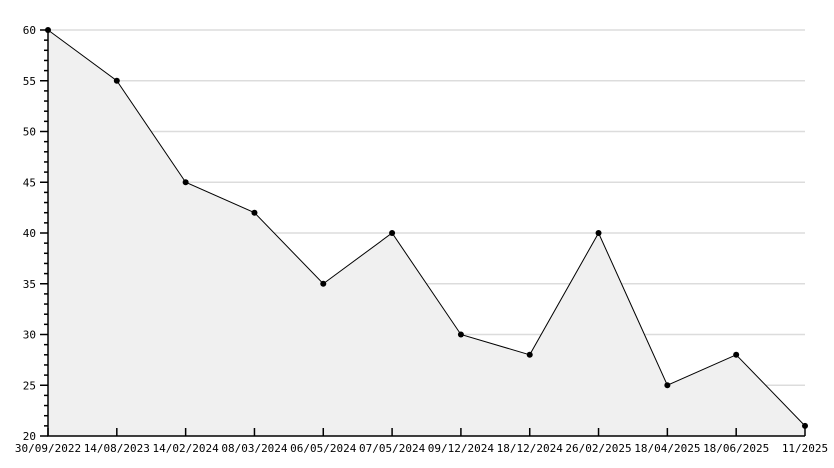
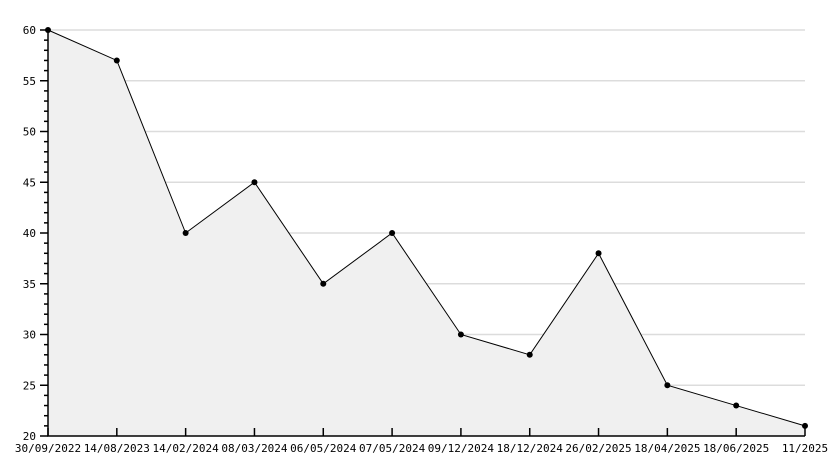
14/08/2023: 55 -> 57
14/02/2024: 45 -> 40
08/03/2024: 42 -> 45
26/02/2025: 40 -> 38
18/06/2025: 28 -> 23
